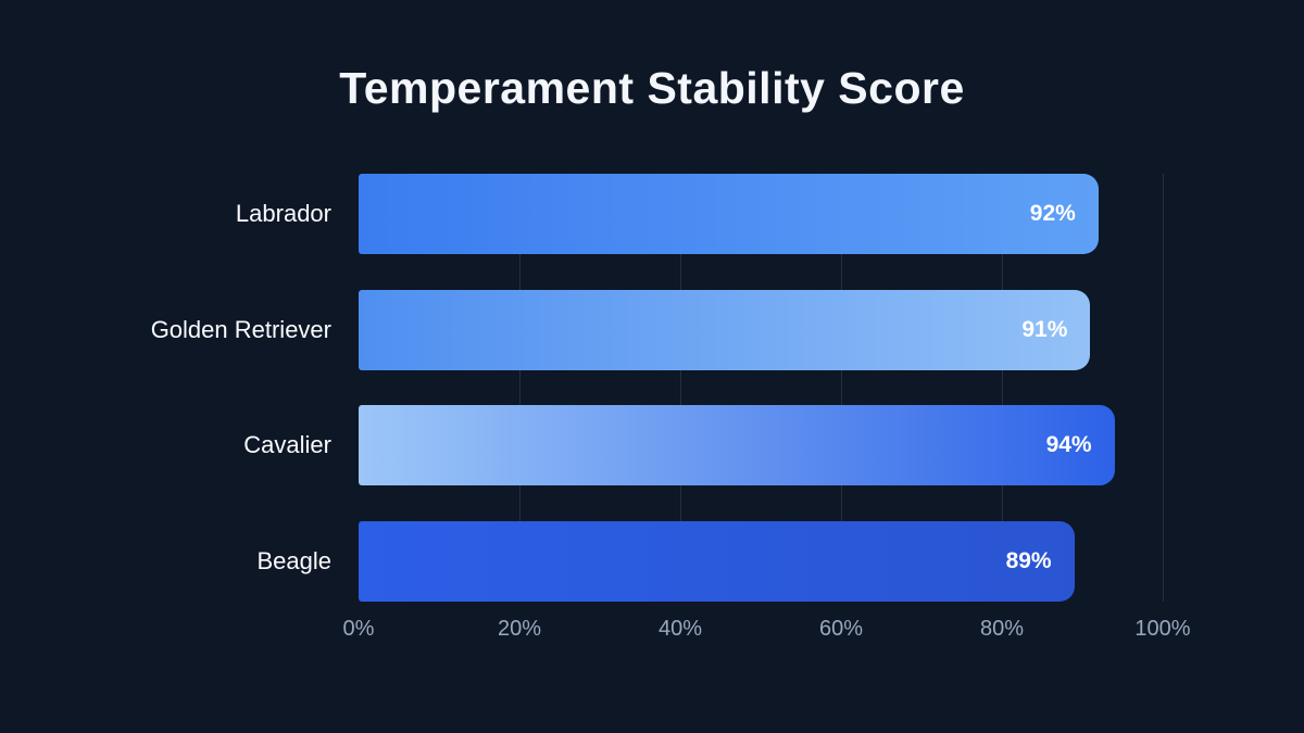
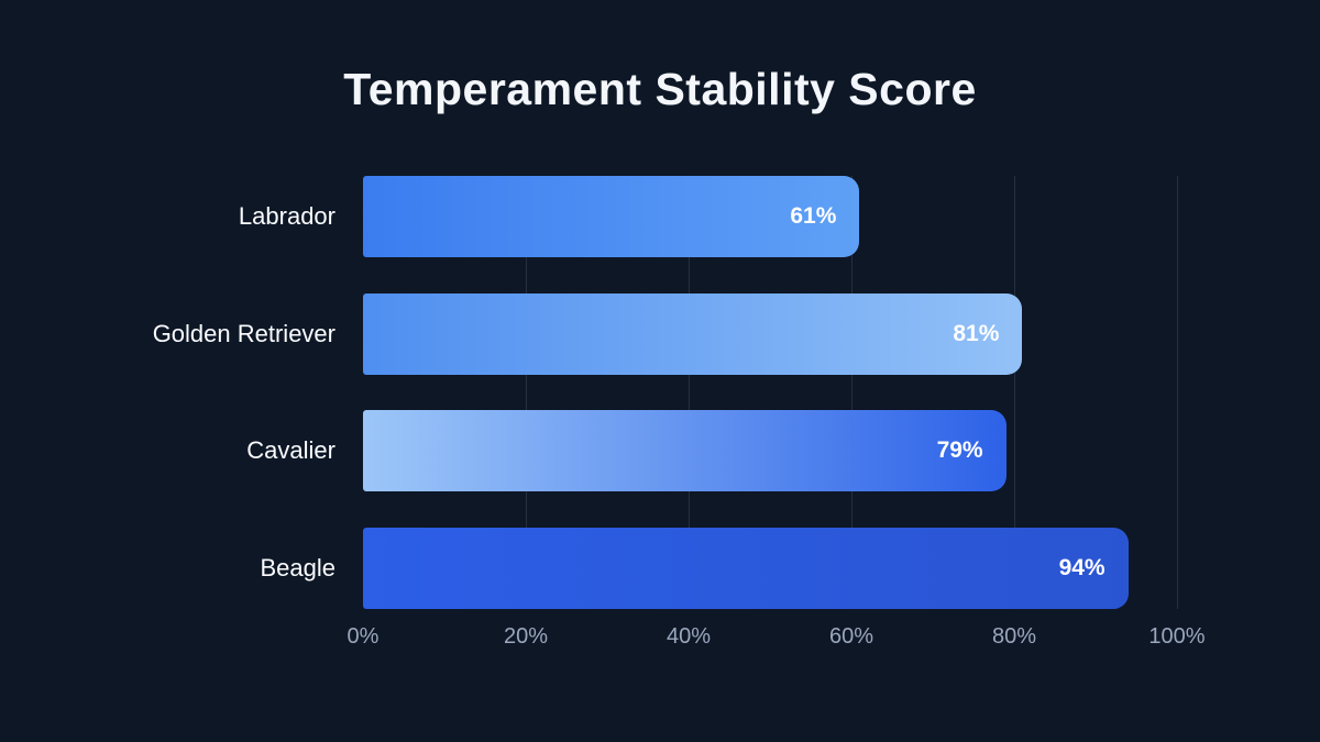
Labrador: 92% -> 61%
Golden Retriever: 91% -> 81%
Cavalier: 94% -> 79%
Beagle: 89% -> 94%
